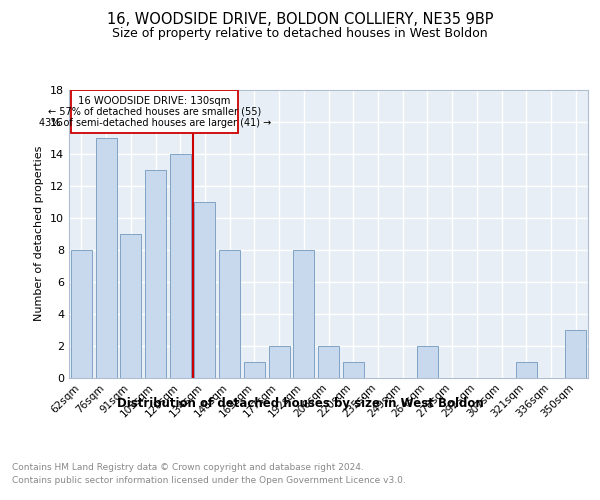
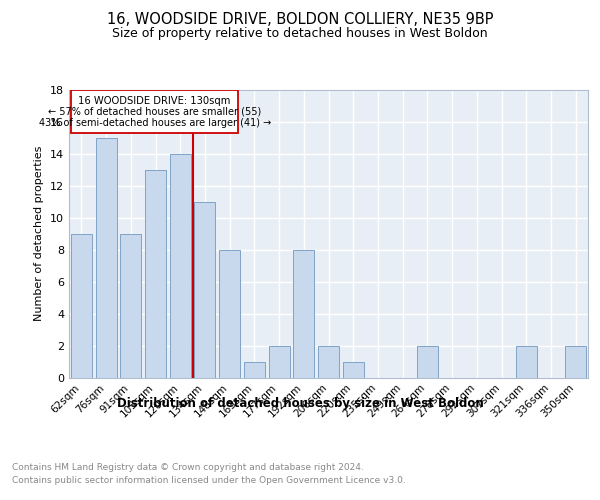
62sqm: 8 -> 9
321sqm: 1 -> 2
350sqm: 3 -> 2
